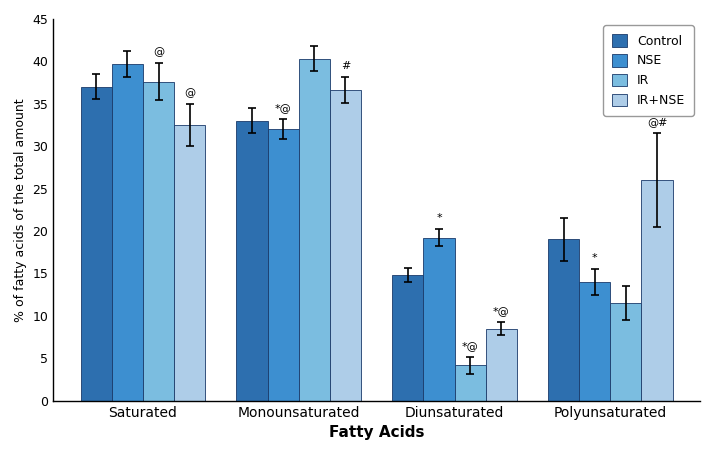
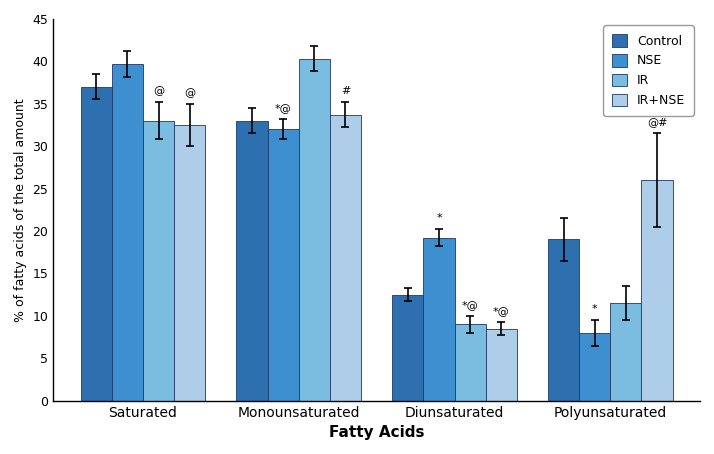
IR/Saturated: 37.6 -> 33.0
IR+NSE/Monounsaturated: 36.6 -> 33.7
Control/Diunsaturated: 14.8 -> 12.5
IR/Diunsaturated: 4.2 -> 9.0
NSE/Polyunsaturated: 14.0 -> 8.0
